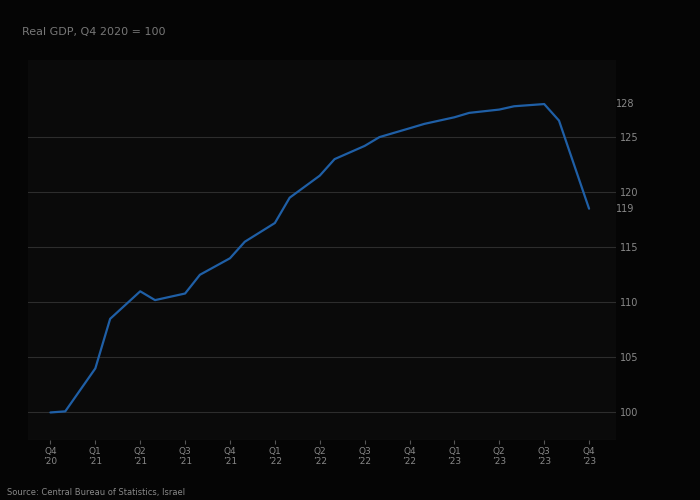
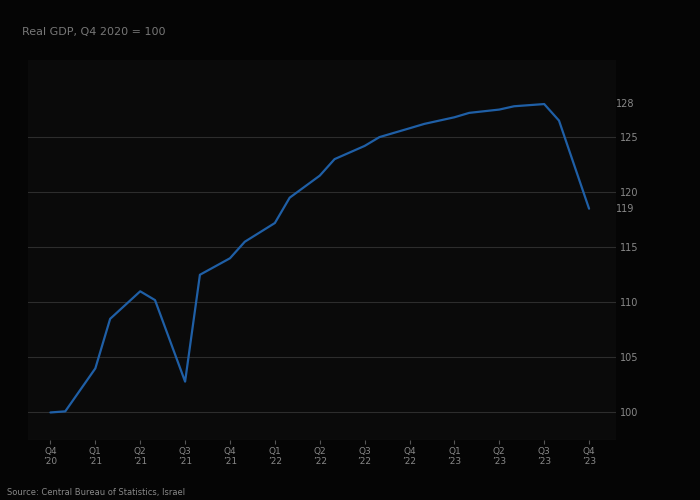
Q3 ’21: 110.8 -> 102.8
